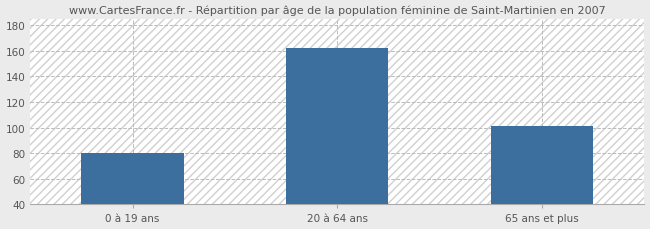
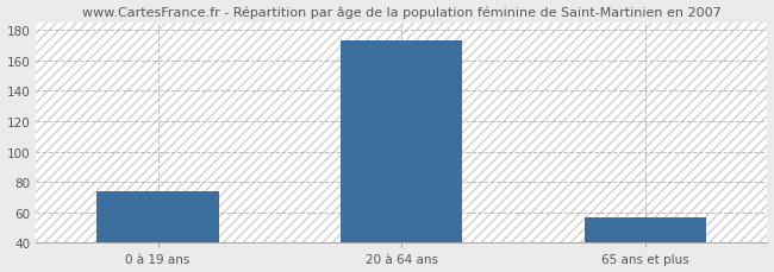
0 à 19 ans: 80 -> 74
20 à 64 ans: 162 -> 173
65 ans et plus: 101 -> 57
